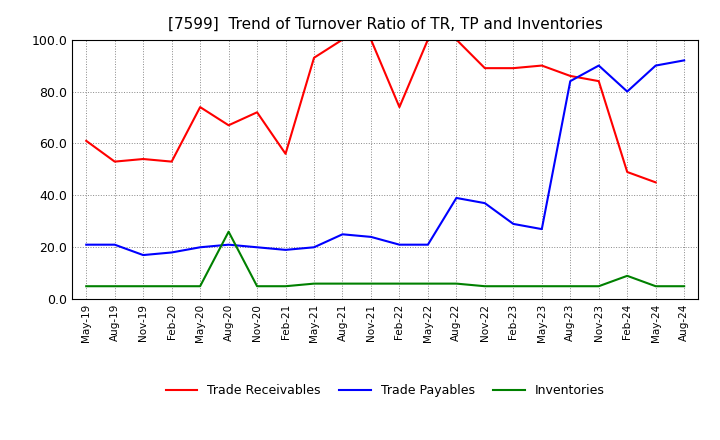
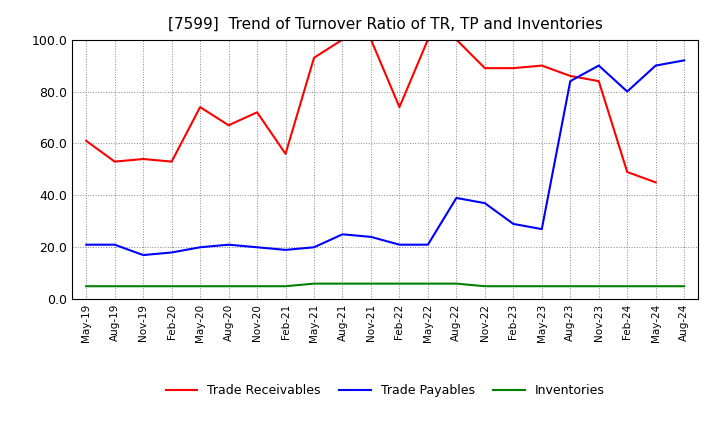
Inventories/Aug-20: 26 -> 5
Inventories/Feb-24: 9 -> 5
